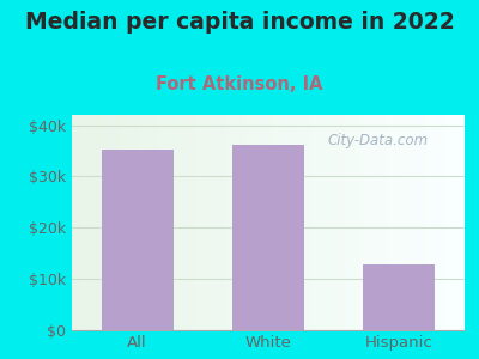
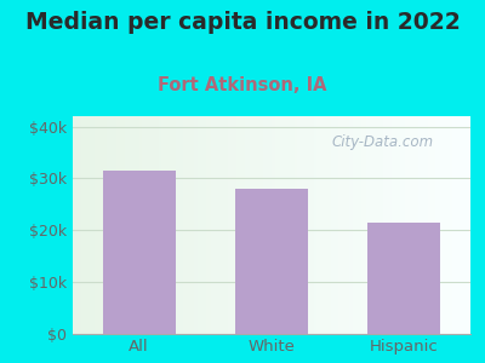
All: $35.2k -> $31.5k
White: $36.2k -> $28.0k
Hispanic: $12.8k -> $21.5k
